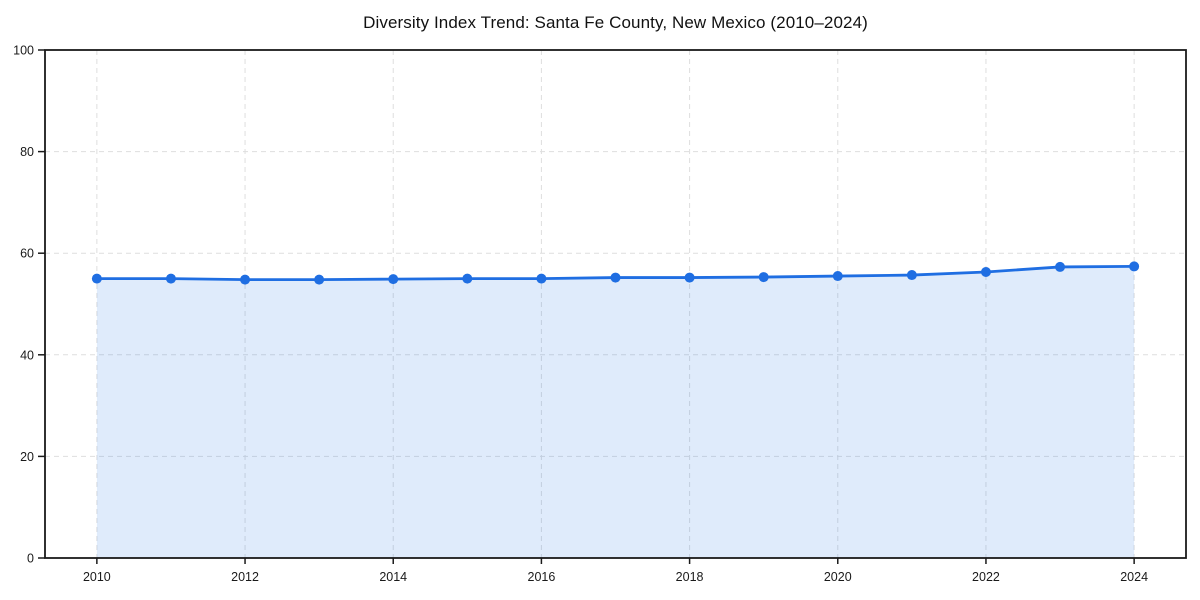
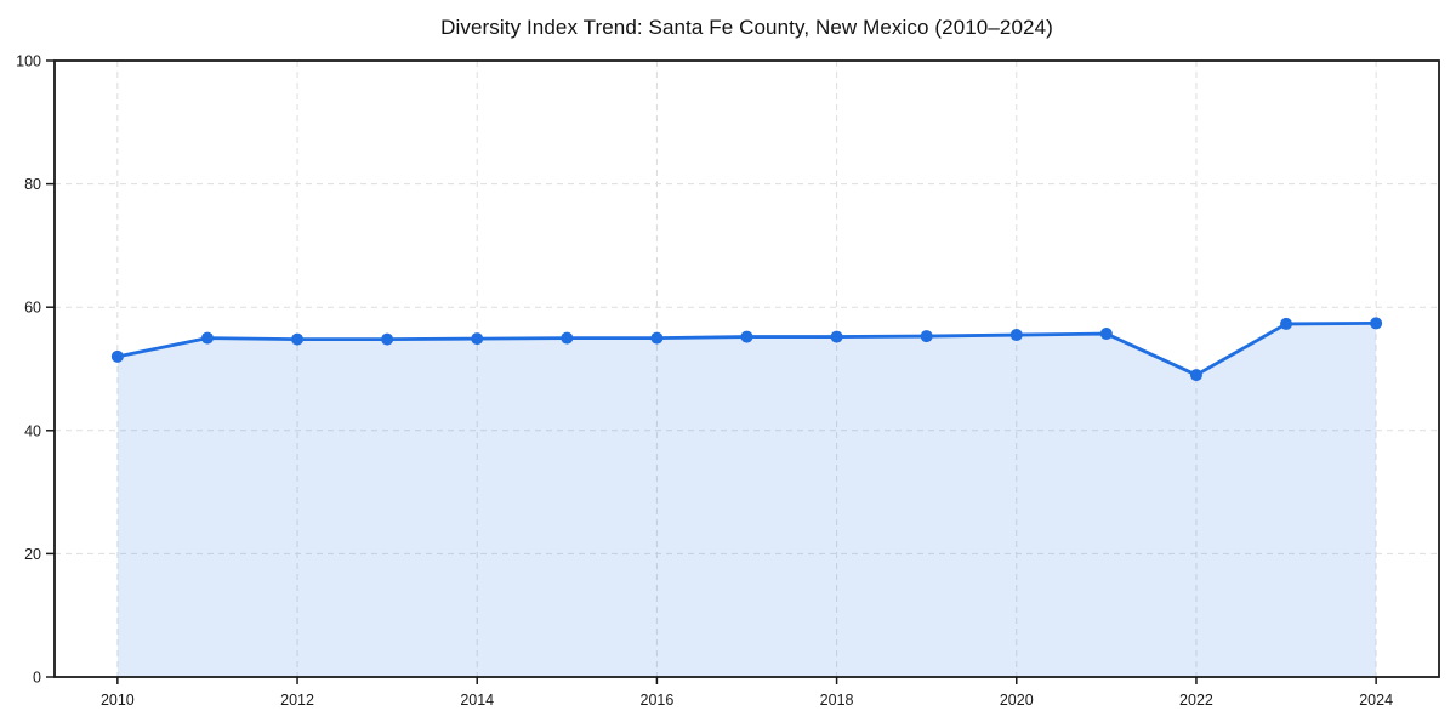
2010: 55 -> 52
2022: 56 -> 49
